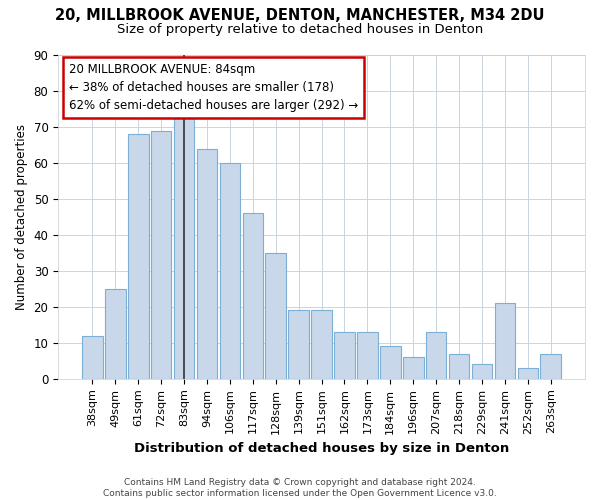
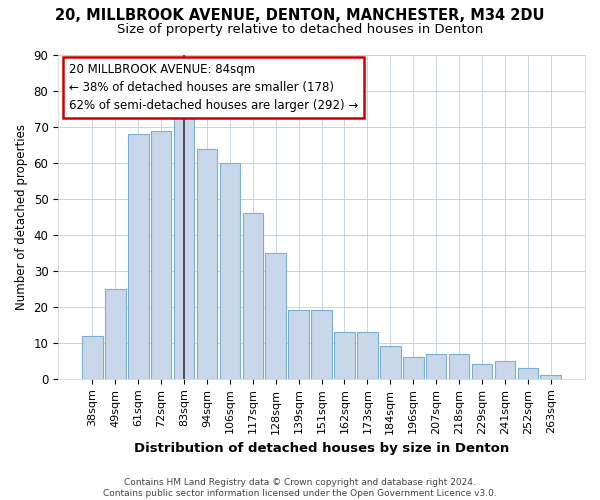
207sqm: 13 -> 7
241sqm: 21 -> 5
263sqm: 7 -> 1
